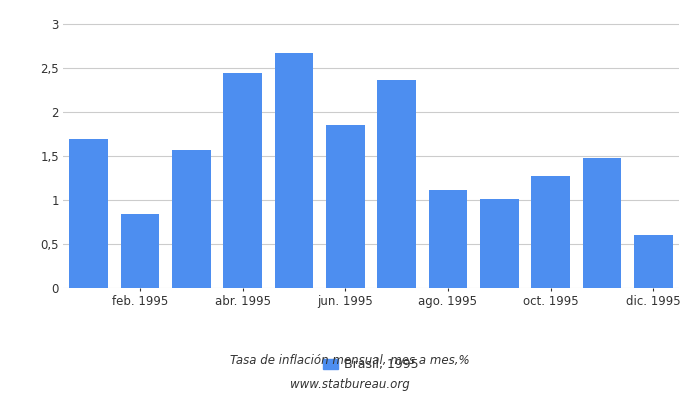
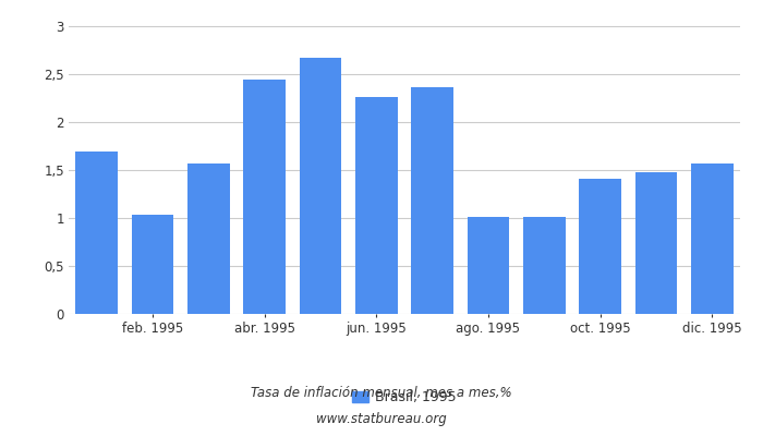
feb. 1995: 0,84 -> 1,03
jun. 1995: 1,86 -> 2,27
ago. 1995: 1,12 -> 1,01
oct. 1995: 1,28 -> 1,41
dic. 1995: 0,60 -> 1,57
